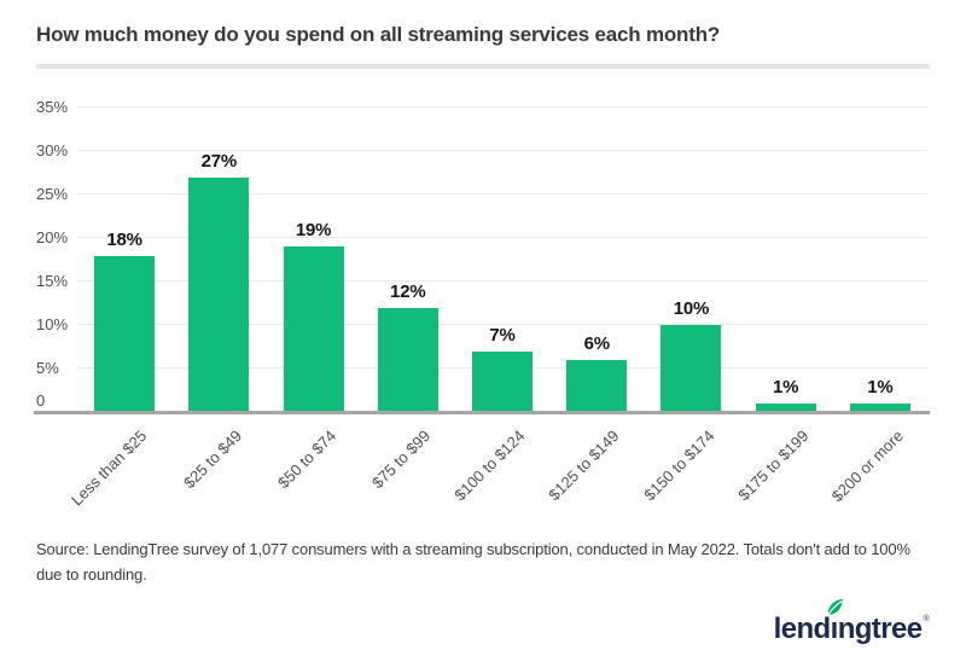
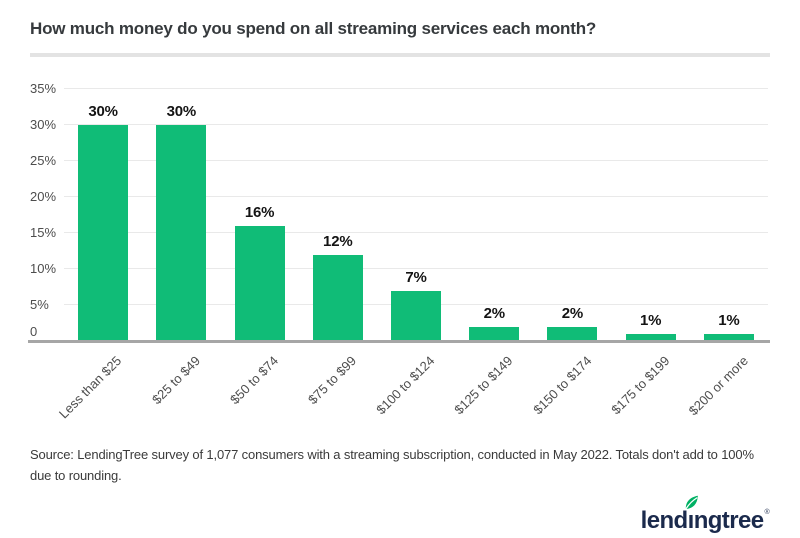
Less than $25: 18% -> 30%
$25 to $49: 27% -> 30%
$50 to $74: 19% -> 16%
$125 to $149: 6% -> 2%
$150 to $174: 10% -> 2%
